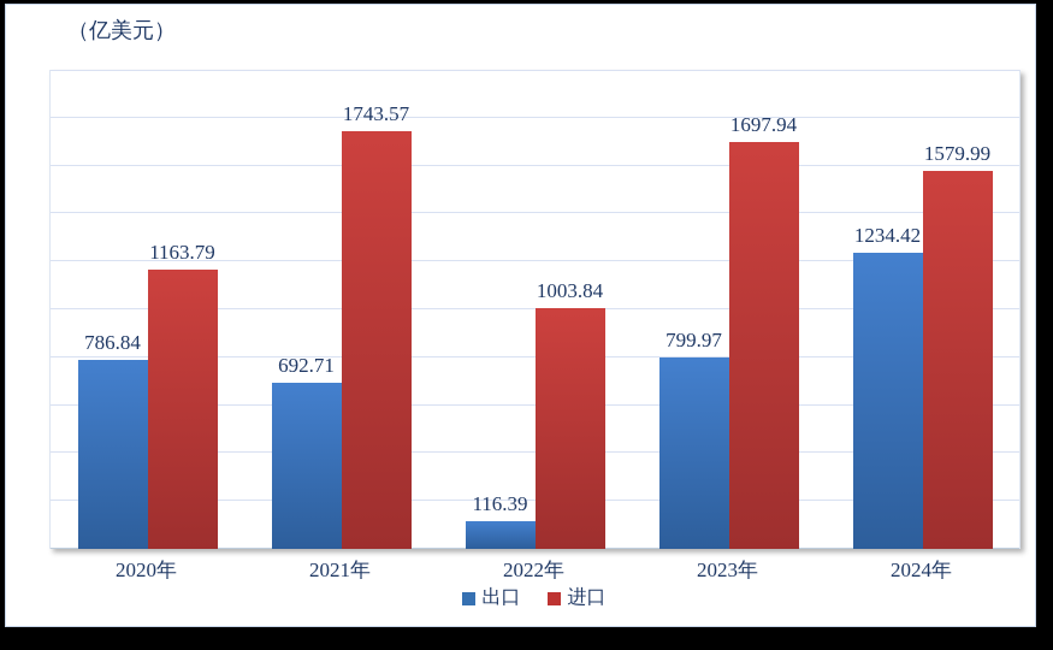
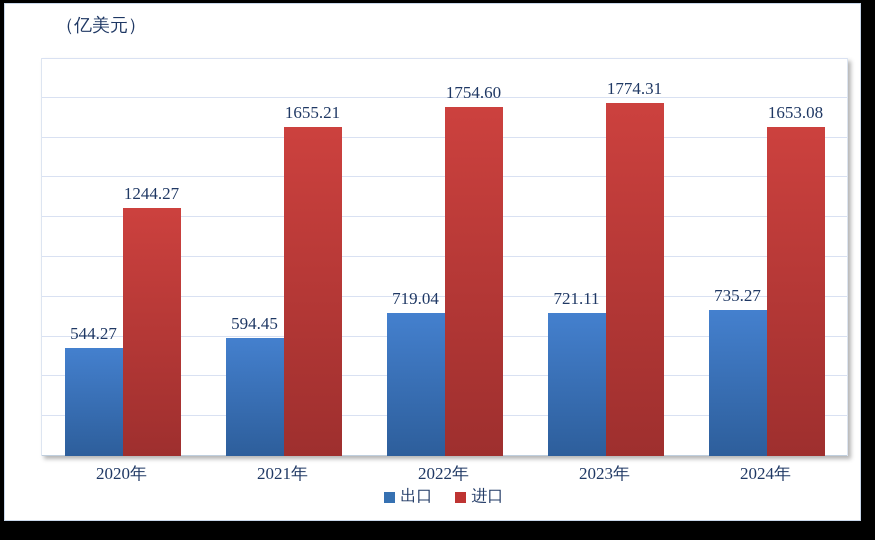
出口/2020年: 786.84 -> 544.27
进口/2020年: 1163.79 -> 1244.27
出口/2021年: 692.71 -> 594.45
进口/2021年: 1743.57 -> 1655.21
出口/2022年: 116.39 -> 719.04
进口/2022年: 1003.84 -> 1754.60
出口/2023年: 799.97 -> 721.11
进口/2023年: 1697.94 -> 1774.31
出口/2024年: 1234.42 -> 735.27
进口/2024年: 1579.99 -> 1653.08
